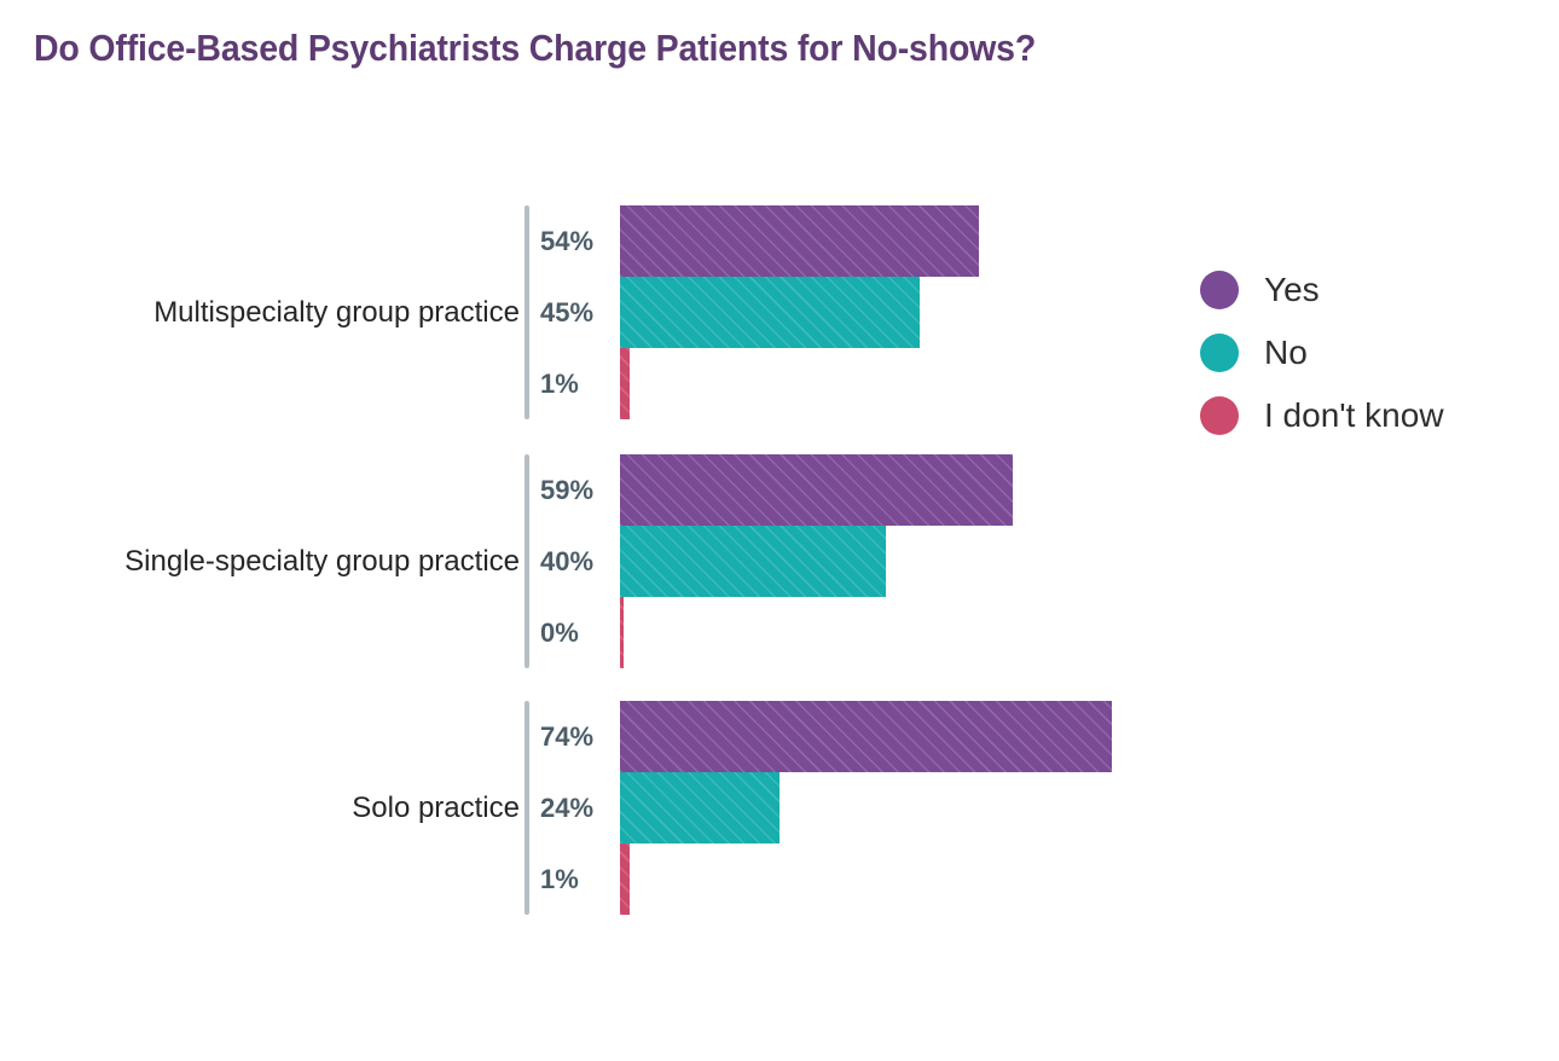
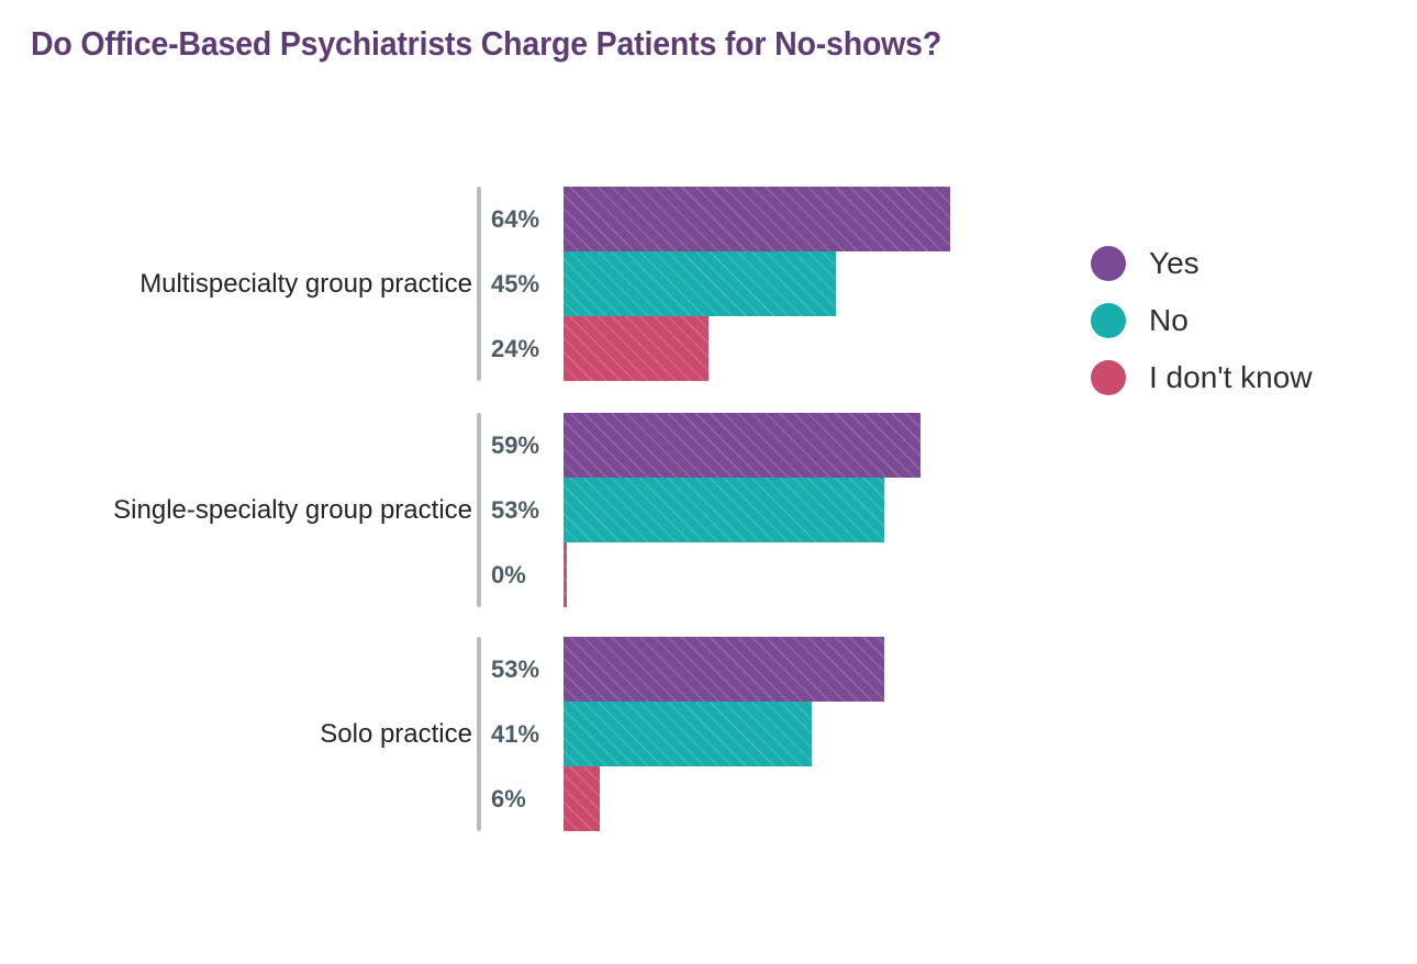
Yes/Multispecialty group practice: 54% -> 64%
I don't know/Multispecialty group practice: 1% -> 24%
No/Single-specialty group practice: 40% -> 53%
Yes/Solo practice: 74% -> 53%
No/Solo practice: 24% -> 41%
I don't know/Solo practice: 1% -> 6%
